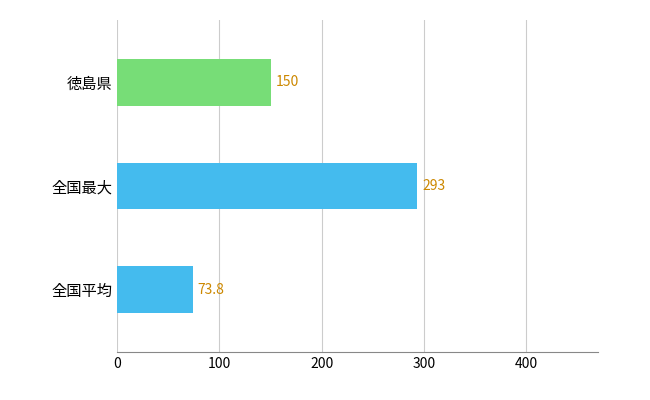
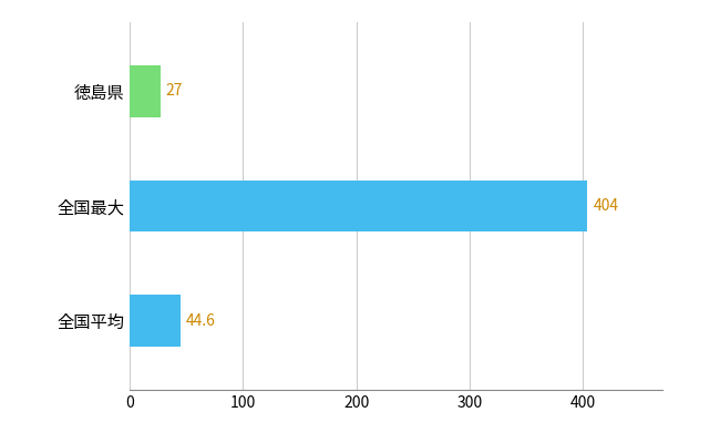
徳島県: 150 -> 27
全国最大: 293 -> 404
全国平均: 73.8 -> 44.6
